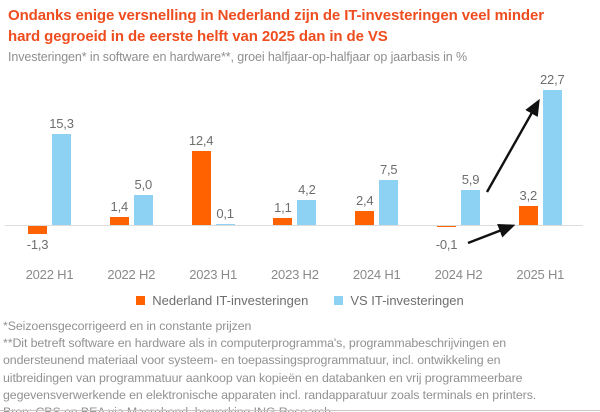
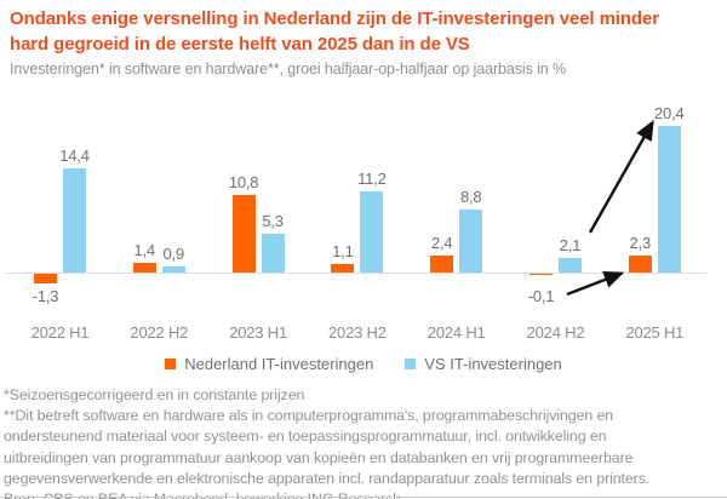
VS IT-investeringen/2022 H1: 15,3 -> 14,4
VS IT-investeringen/2022 H2: 5,0 -> 0,9
Nederland IT-investeringen/2023 H1: 12,4 -> 10,8
VS IT-investeringen/2023 H1: 0,1 -> 5,3
VS IT-investeringen/2023 H2: 4,2 -> 11,2
VS IT-investeringen/2024 H1: 7,5 -> 8,8
VS IT-investeringen/2024 H2: 5,9 -> 2,1
Nederland IT-investeringen/2025 H1: 3,2 -> 2,3
VS IT-investeringen/2025 H1: 22,7 -> 20,4
